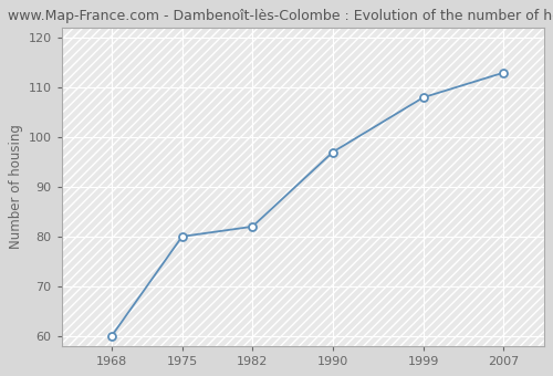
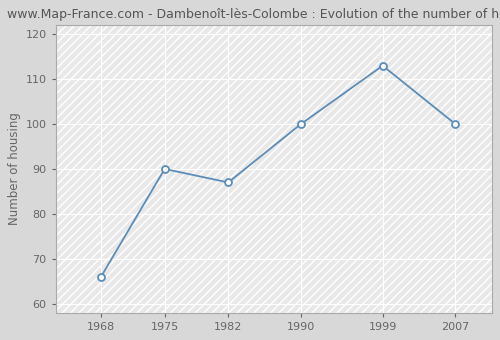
1968: 60 -> 66
1975: 80 -> 90
1982: 82 -> 87
1990: 97 -> 100
1999: 108 -> 113
2007: 113 -> 100
